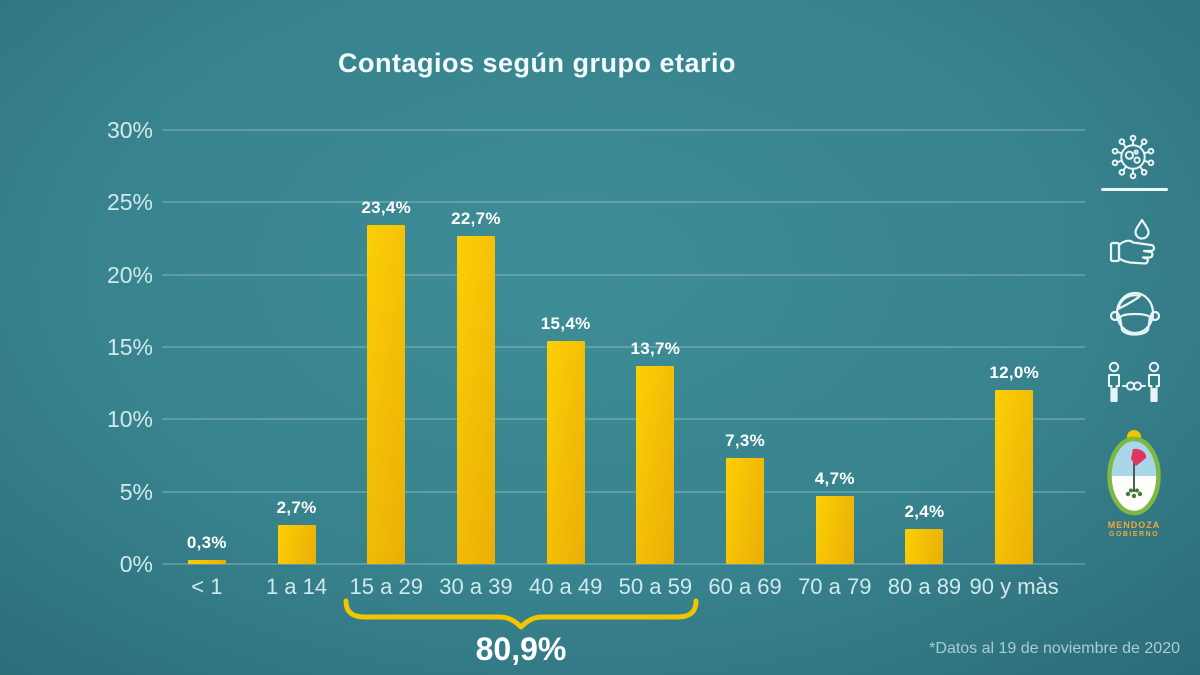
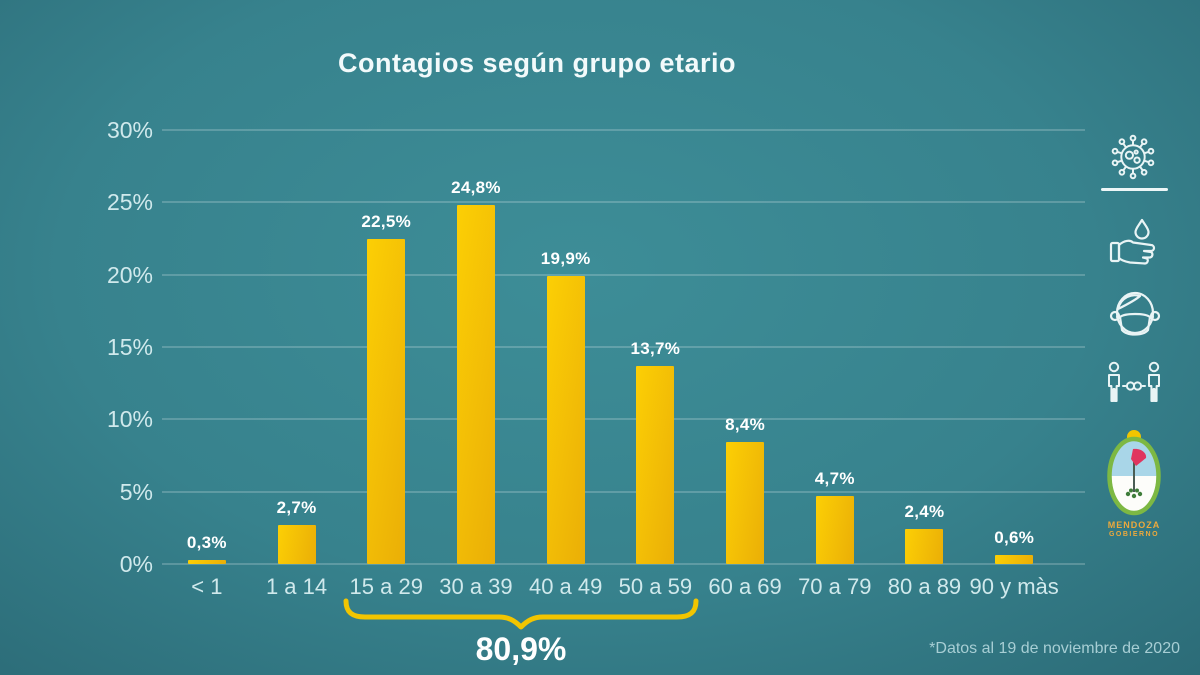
15 a 29: 23,4% -> 22,5%
30 a 39: 22,7% -> 24,8%
40 a 49: 15,4% -> 19,9%
60 a 69: 7,3% -> 8,4%
90 y màs: 12,0% -> 0,6%
